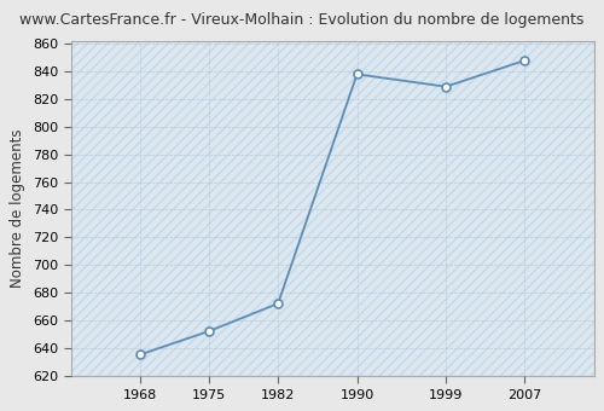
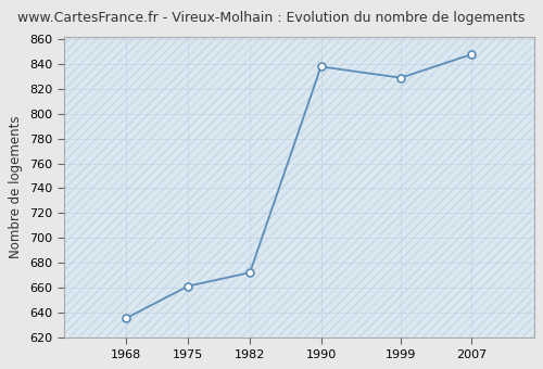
1975: 652 -> 661
